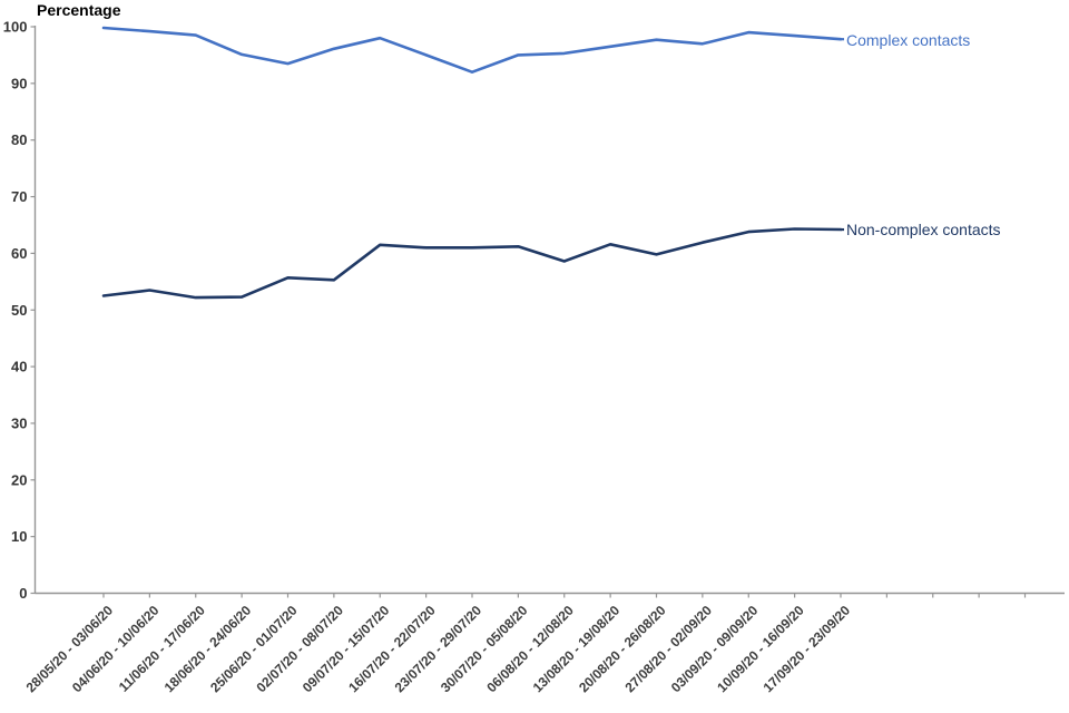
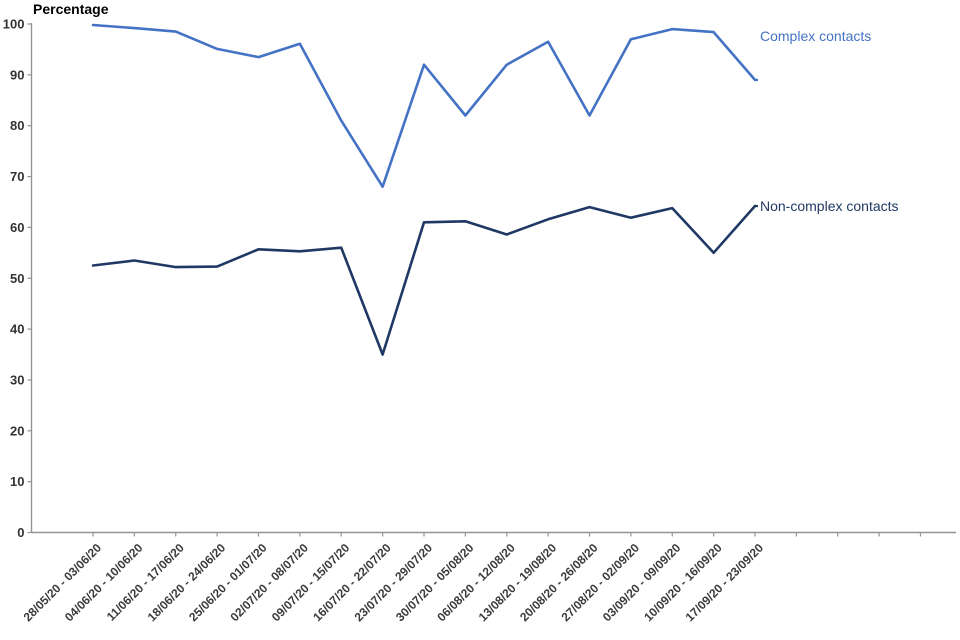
Complex contacts/09/07/20 - 15/07/20: 98 -> 81
Non-complex contacts/09/07/20 - 15/07/20: 62 -> 56
Complex contacts/16/07/20 - 22/07/20: 95 -> 68
Non-complex contacts/16/07/20 - 22/07/20: 61 -> 35
Complex contacts/30/07/20 - 05/08/20: 95 -> 82
Complex contacts/06/08/20 - 12/08/20: 95 -> 92
Complex contacts/20/08/20 - 26/08/20: 98 -> 82
Non-complex contacts/20/08/20 - 26/08/20: 60 -> 64
Non-complex contacts/10/09/20 - 16/09/20: 64 -> 55
Complex contacts/17/09/20 - 23/09/20: 98 -> 89
